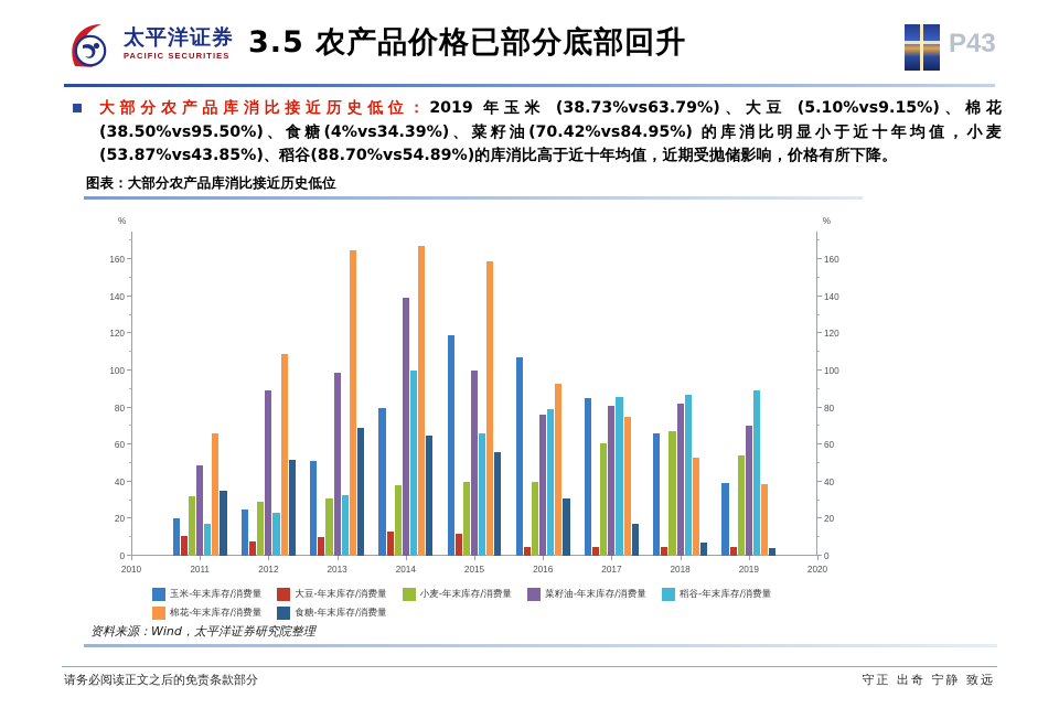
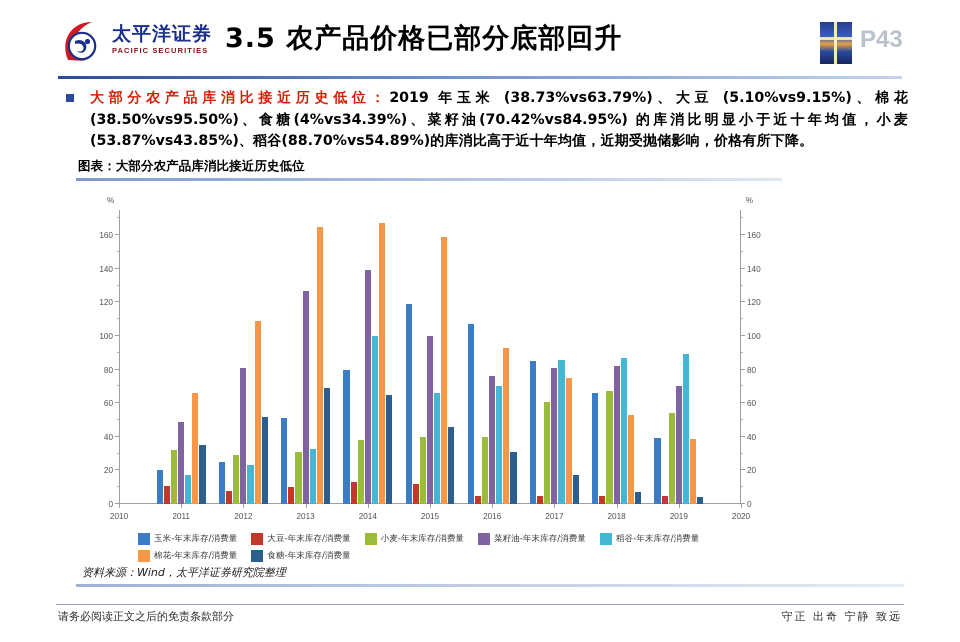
菜籽油-年末库存/消费量/2012: 89 -> 81
菜籽油-年末库存/消费量/2013: 99 -> 127
食糖-年末库存/消费量/2015: 56 -> 46
稻谷-年末库存/消费量/2016: 79 -> 70
